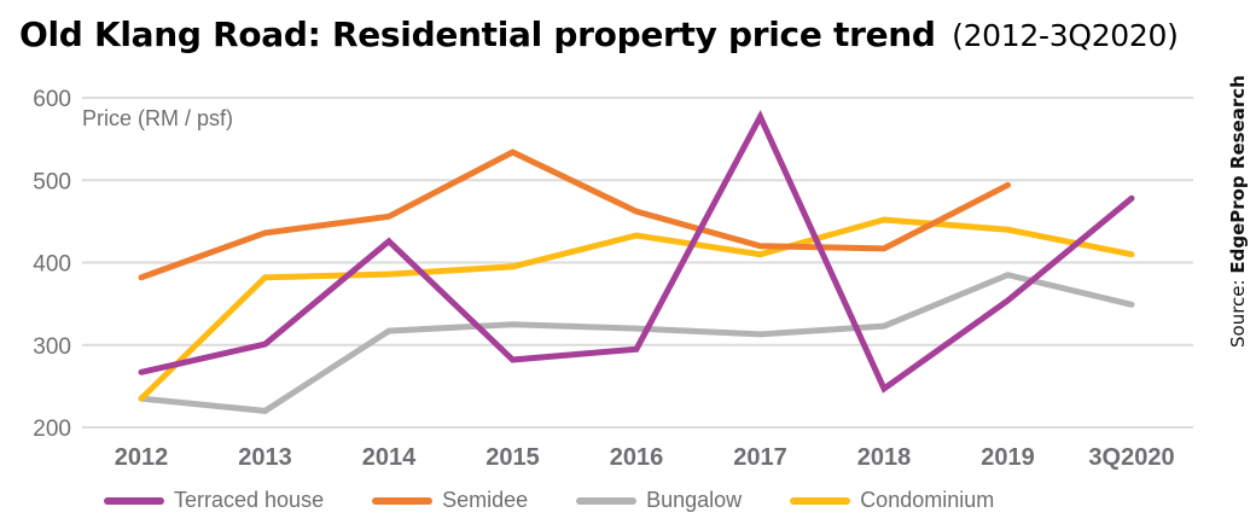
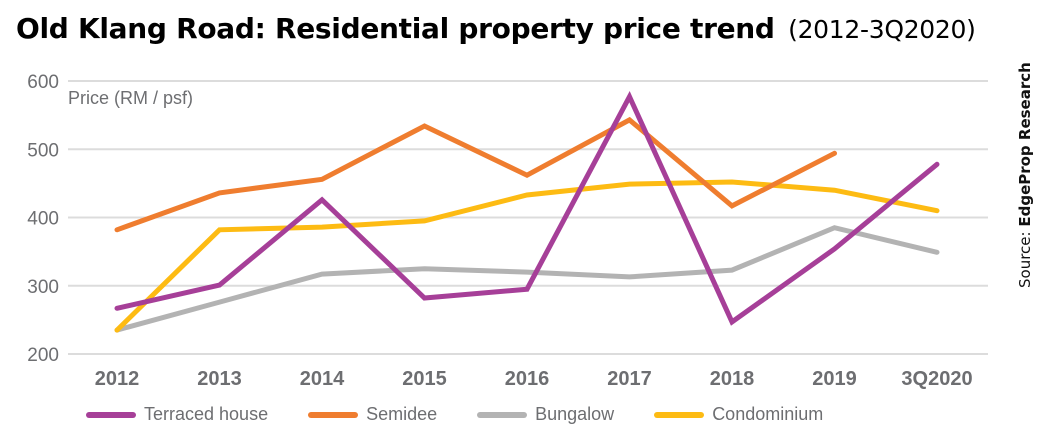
Bungalow/2013: 220 -> 280
Semidee/2017: 420 -> 540
Condominium/2017: 410 -> 450
